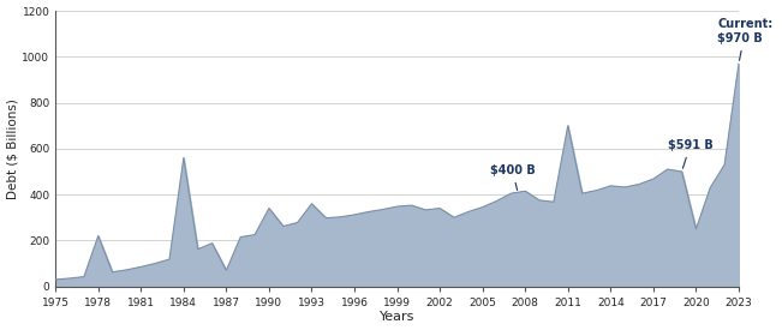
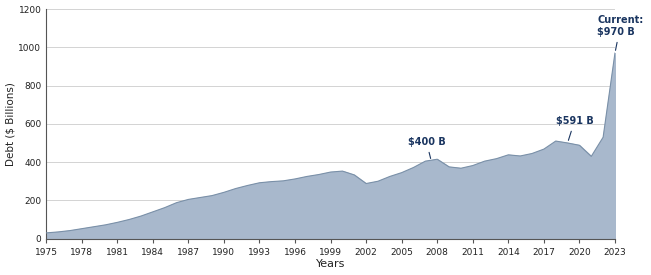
1978: 220 -> 50
1984: 560 -> 140
1987: 70 -> 200
1990: 340 -> 240
1993: 360 -> 290
2002: 340 -> 290
2011: 700 -> 380
2020: 250 -> 490
